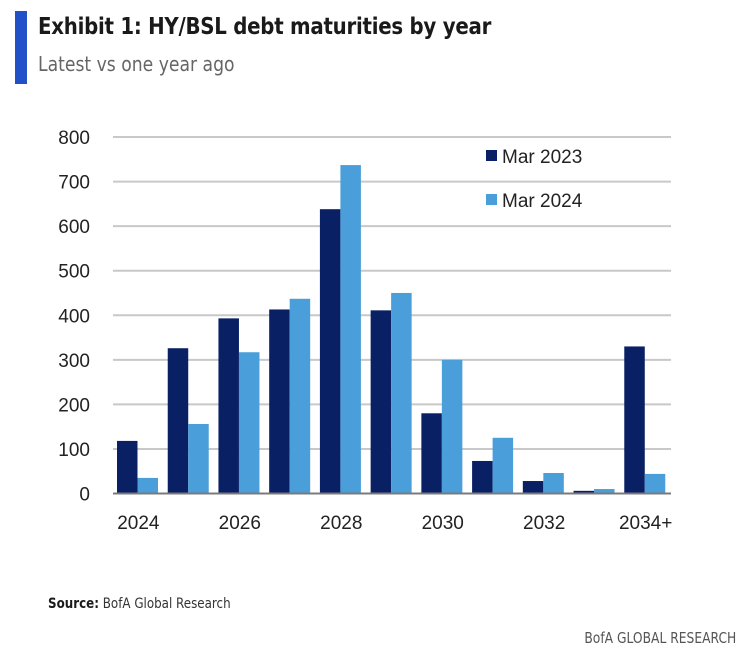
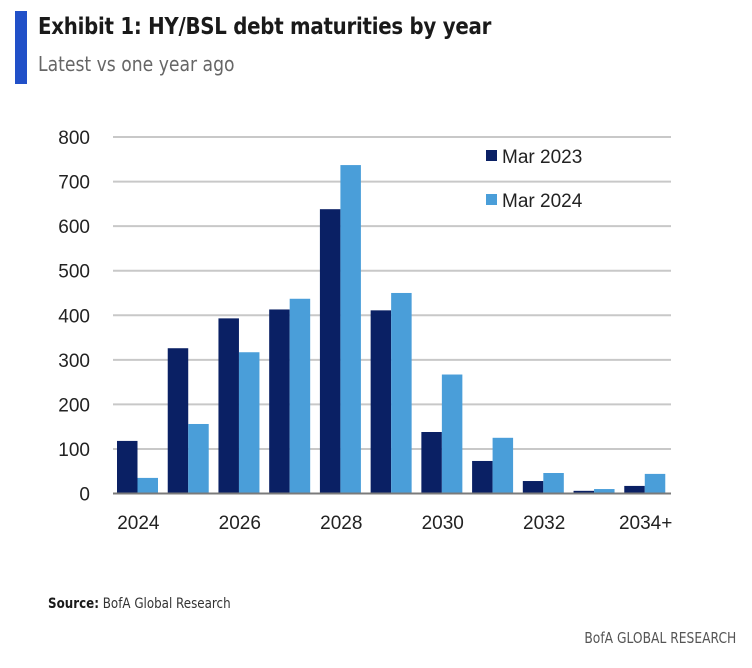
Mar 2023/2030: 180 -> 140
Mar 2024/2030: 300 -> 270
Mar 2023/2034+: 330 -> 20
